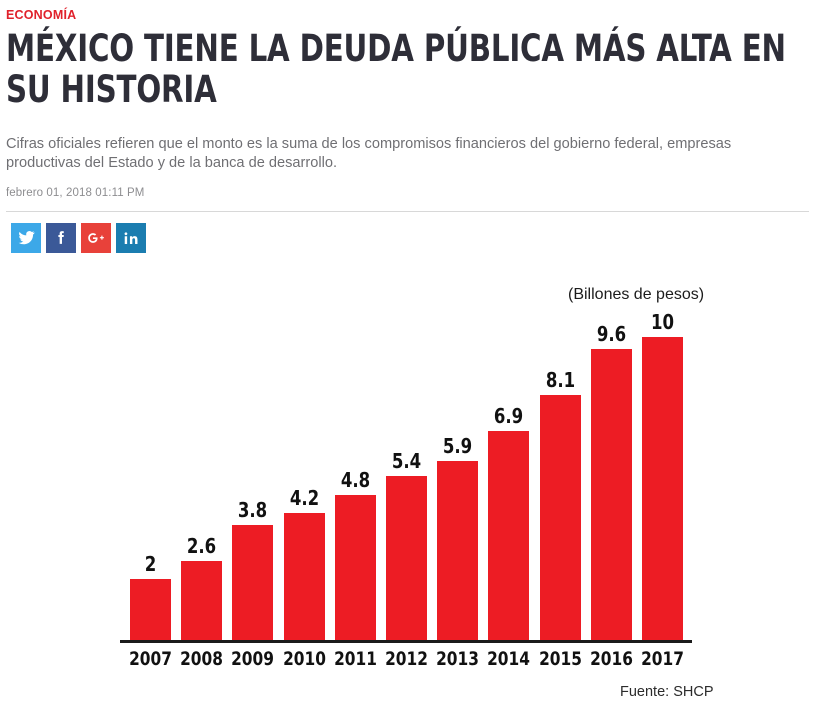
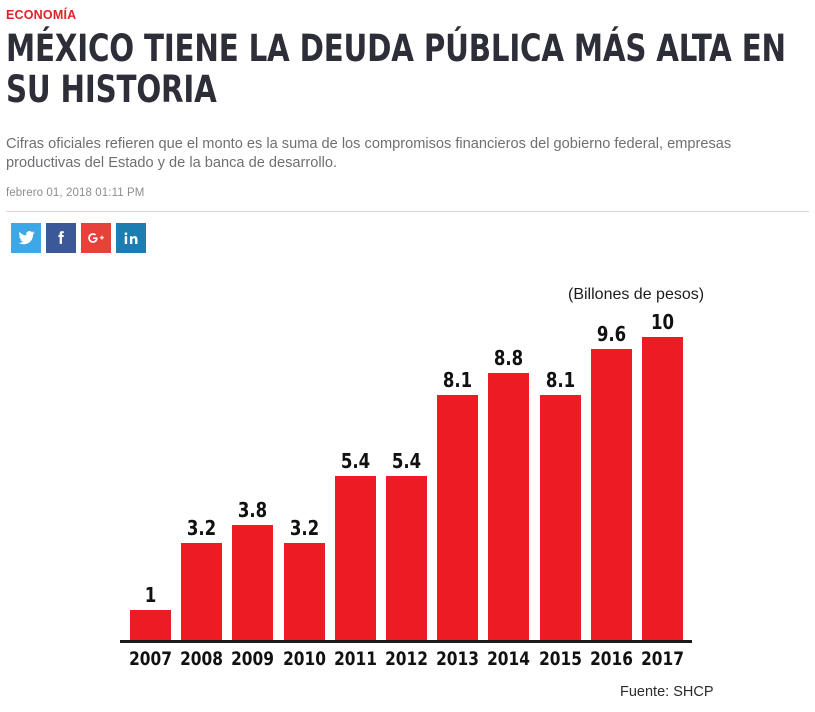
2007: 2 -> 1
2008: 2.6 -> 3.2
2010: 4.2 -> 3.2
2011: 4.8 -> 5.4
2013: 5.9 -> 8.1
2014: 6.9 -> 8.8
